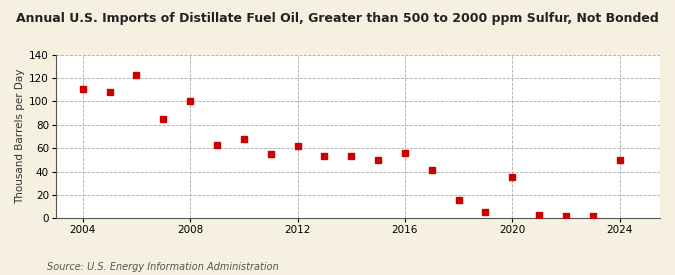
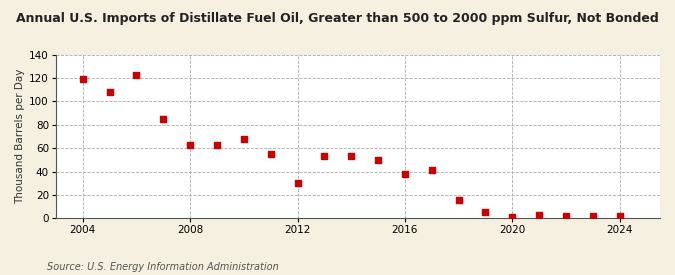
2004: 111 -> 119
2008: 100 -> 63
2012: 62 -> 30
2016: 56 -> 38
2020: 35 -> 1
2024: 50 -> 2
